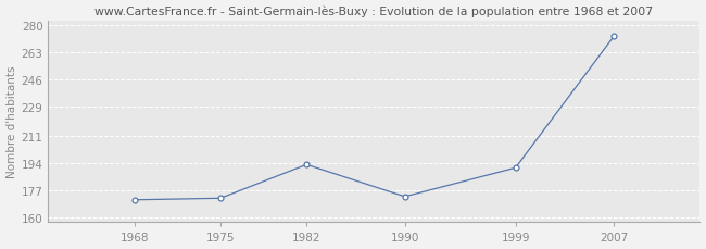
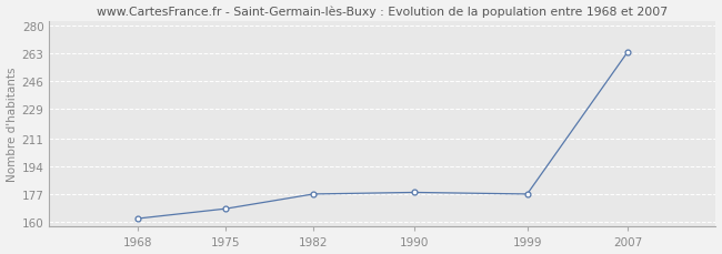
1968: 171 -> 162
1975: 172 -> 168
1982: 193 -> 177
1990: 173 -> 178
1999: 191 -> 177
2007: 273 -> 264
